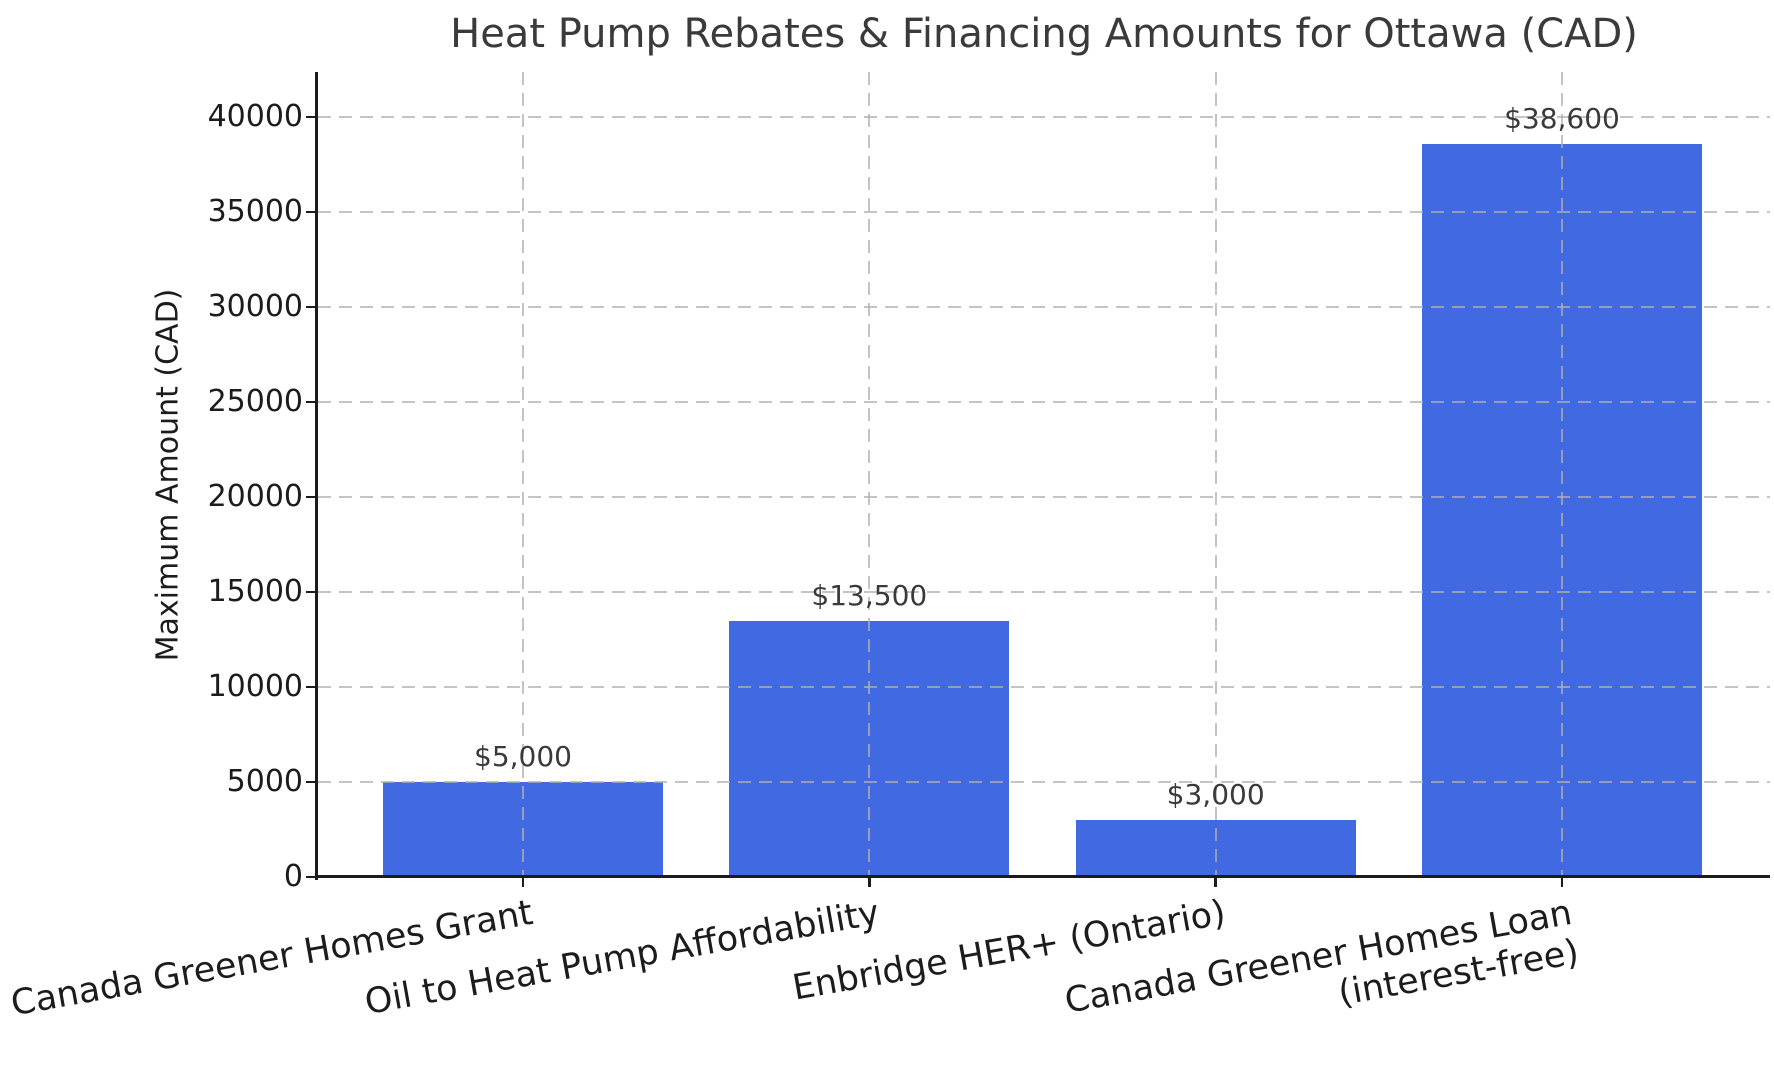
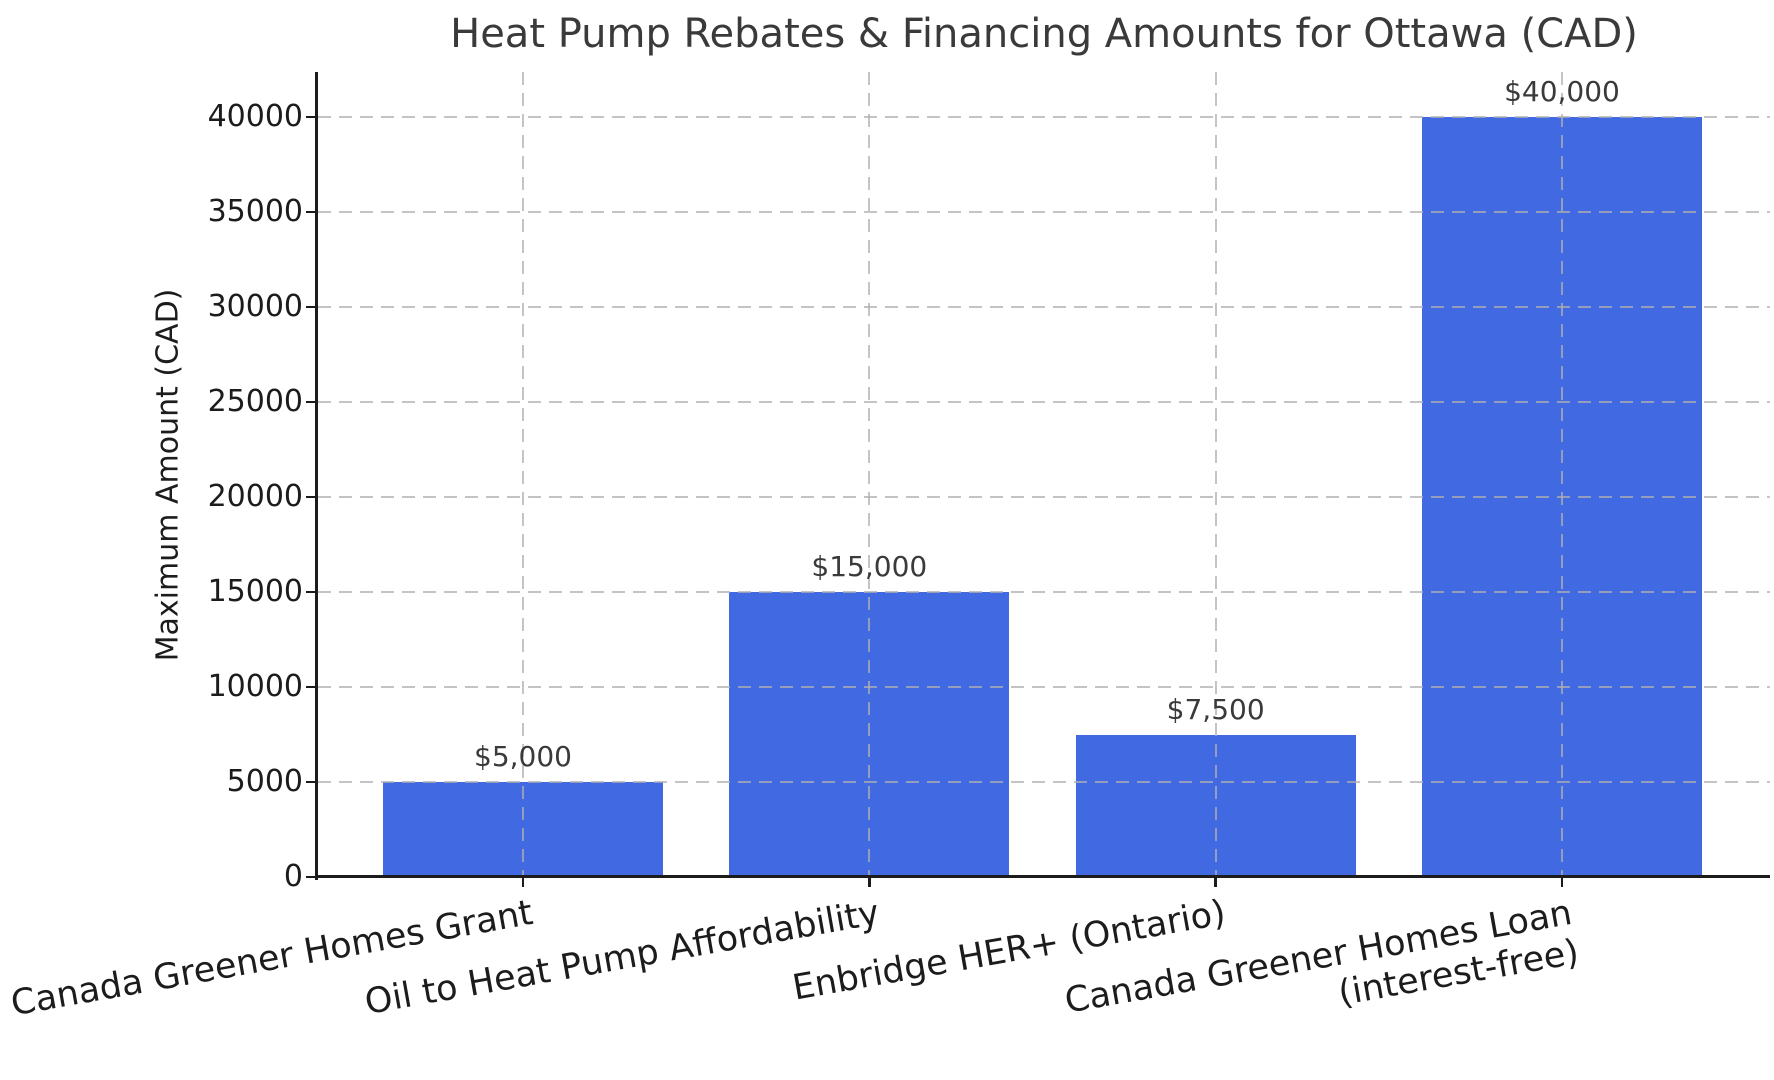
Oil to Heat Pump Affordability: $13,500 -> $15,000
Enbridge HER+ (Ontario): $3,000 -> $7,500
Canada Greener Homes Loan (interest-free): $38,600 -> $40,000
